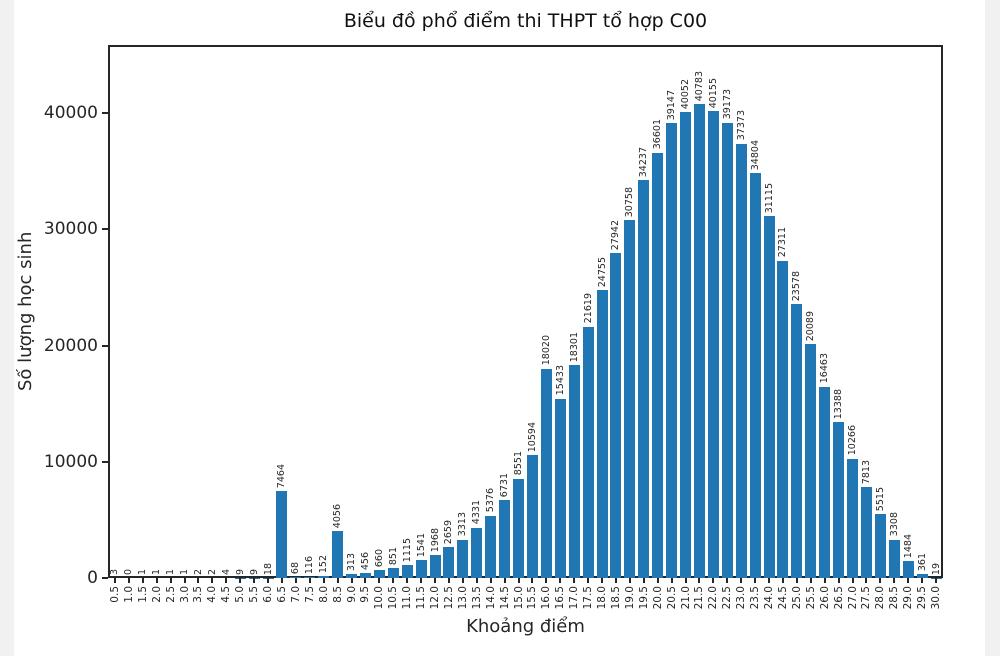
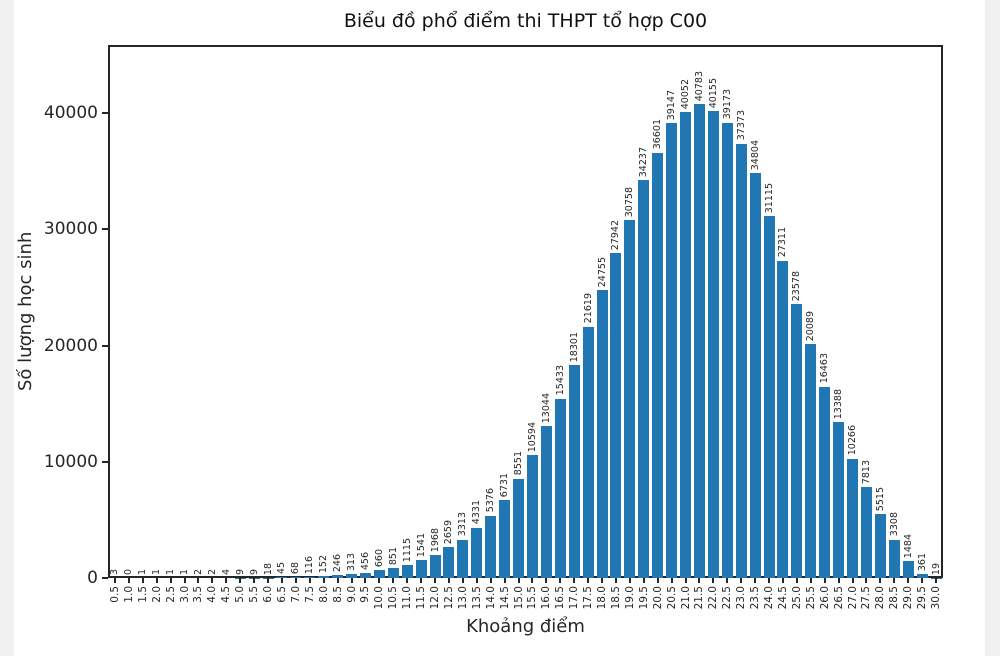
6.5: 7464 -> 45
8.5: 4056 -> 246
16.0: 18020 -> 13044
